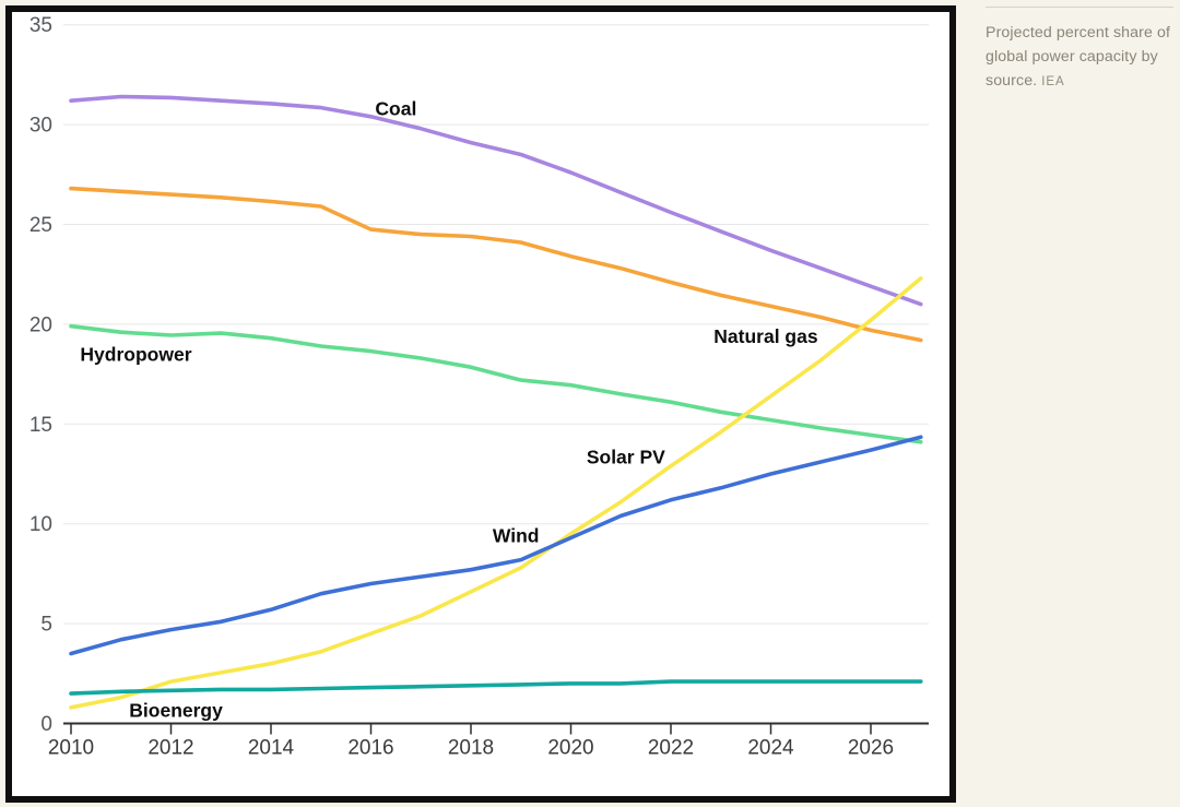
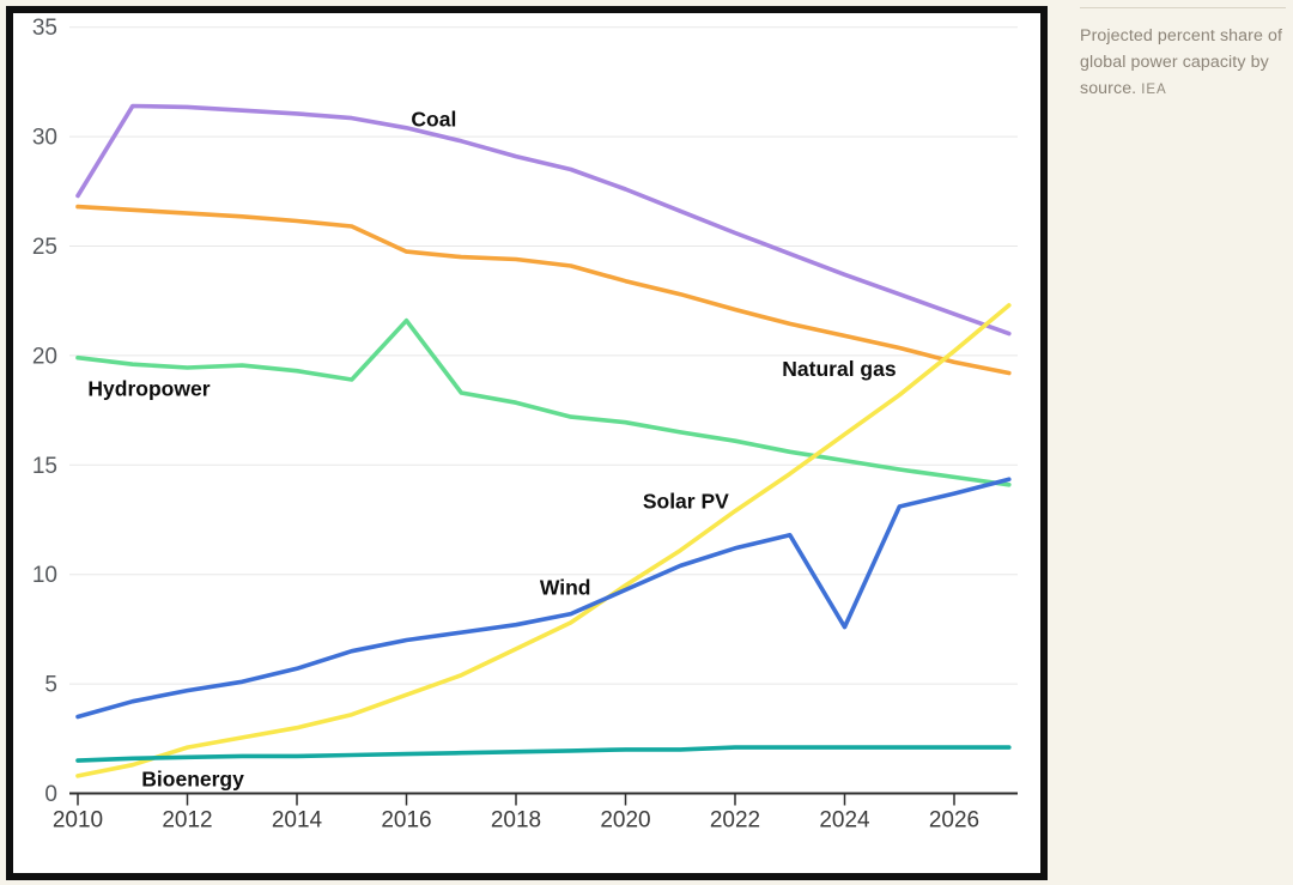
Coal/2010: 31.2 -> 27.3
Hydropower/2016: 18.6 -> 21.6
Wind/2024: 12.5 -> 7.6
